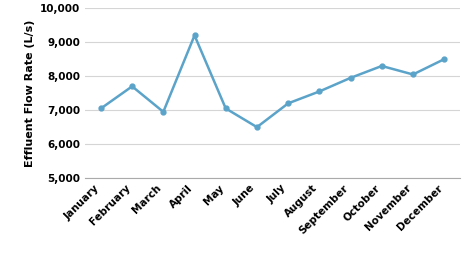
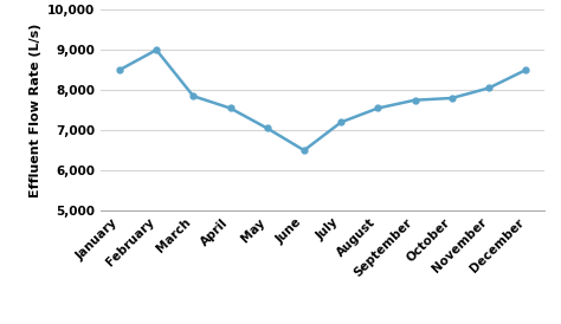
January: 7,050 -> 8,500
February: 7,700 -> 9,000
March: 6,950 -> 7,850
April: 9,200 -> 7,550
September: 7,950 -> 7,750
October: 8,300 -> 7,800
